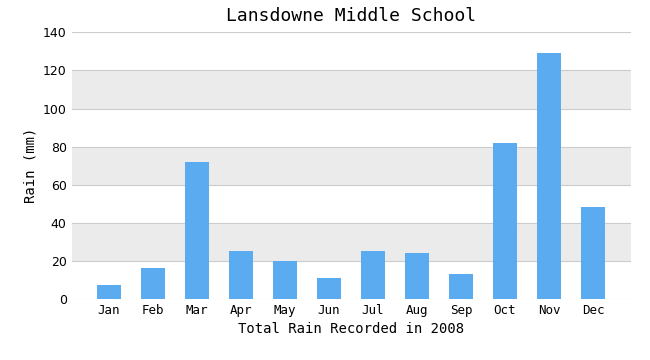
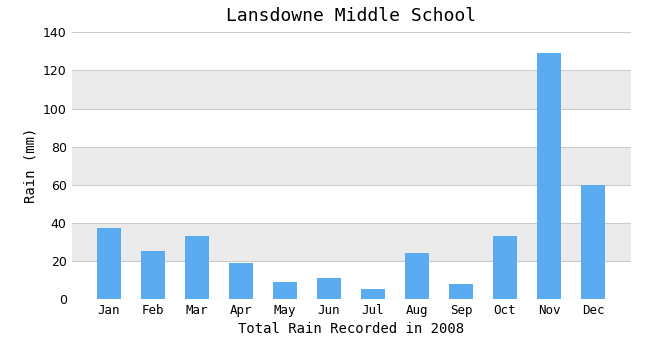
Jan: 7 -> 37
Feb: 16 -> 25
Mar: 72 -> 33
Apr: 25 -> 19
May: 20 -> 9
Jul: 25 -> 5
Sep: 13 -> 8
Oct: 82 -> 33
Dec: 48 -> 60
